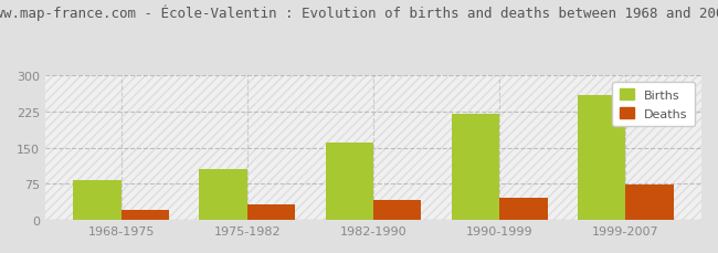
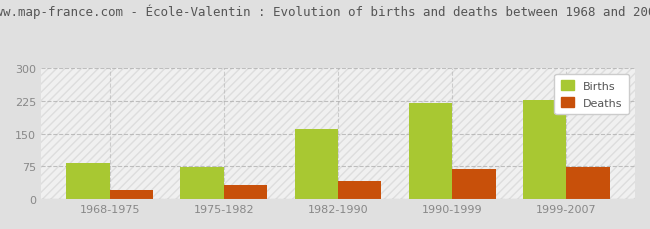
Births/1975-1982: 105 -> 74
Deaths/1990-1999: 45 -> 68
Births/1999-2007: 260 -> 228
